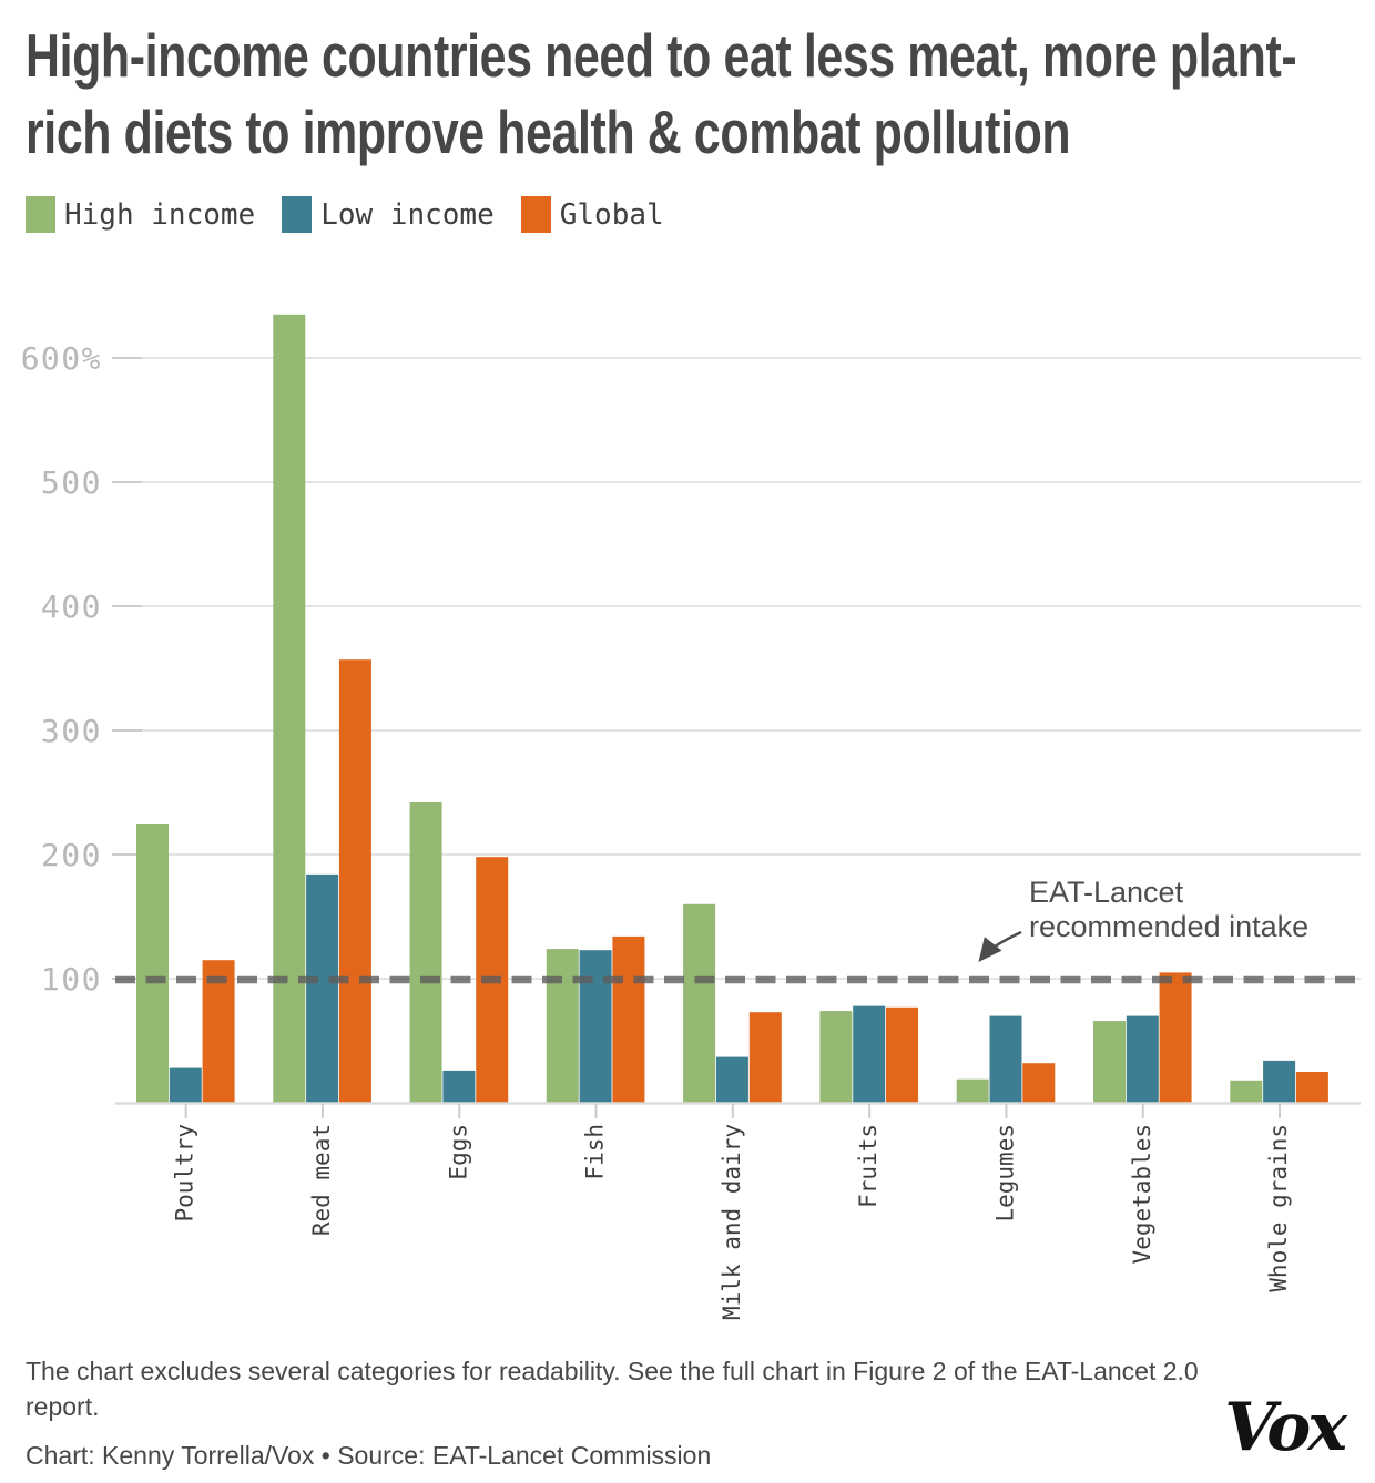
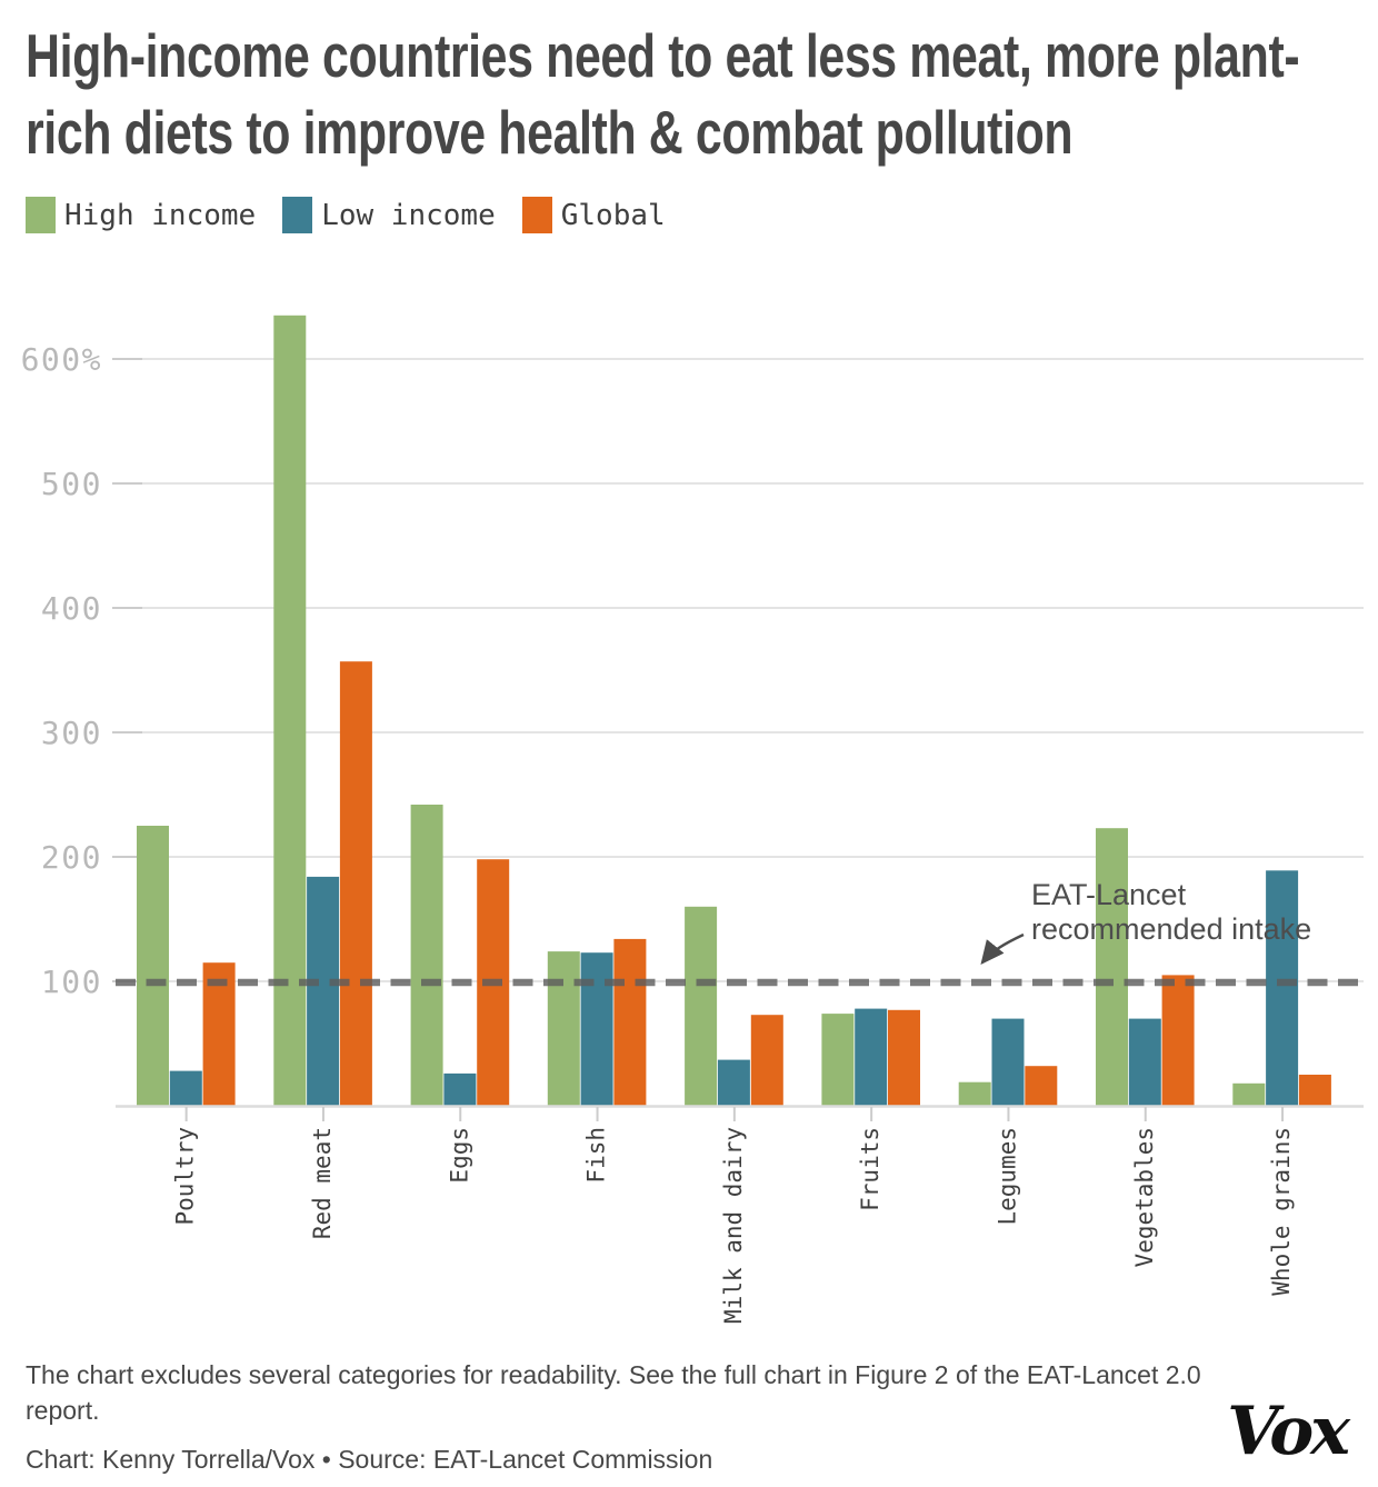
High income/Vegetables: 66% -> 223%
Low income/Whole grains: 34% -> 189%
